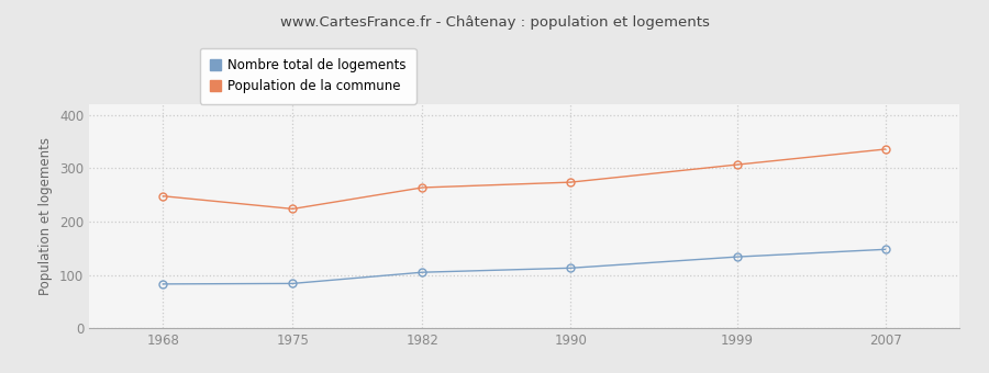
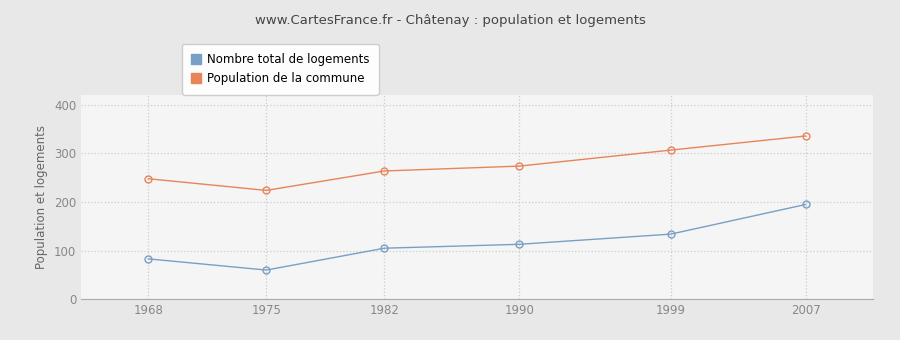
Nombre total de logements/1975: 84 -> 60
Nombre total de logements/2007: 148 -> 195
